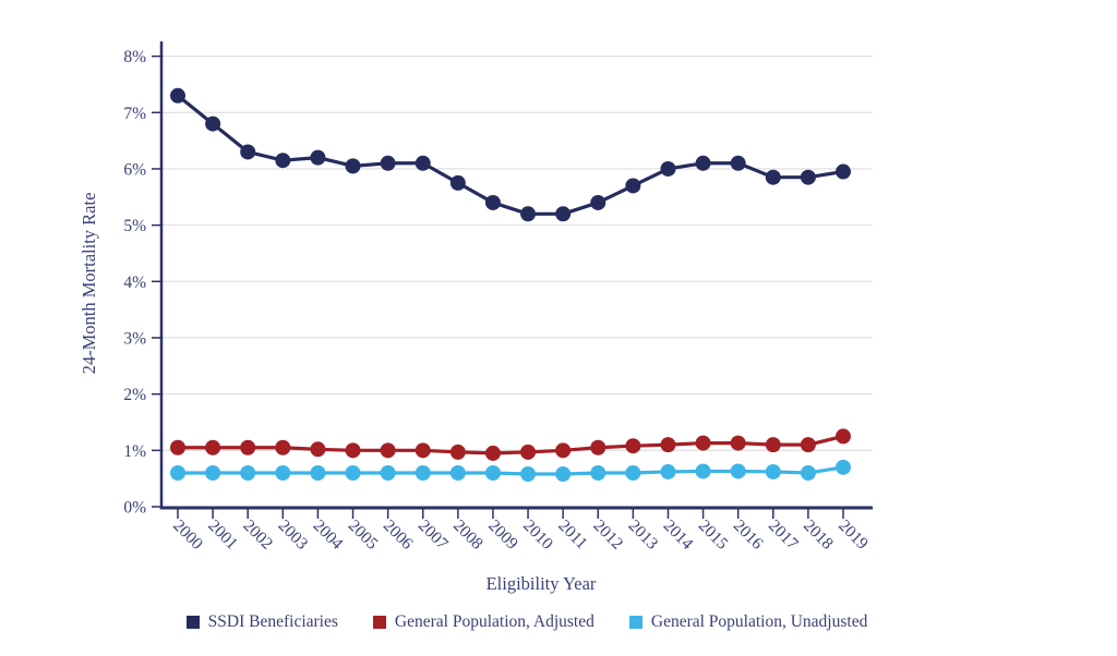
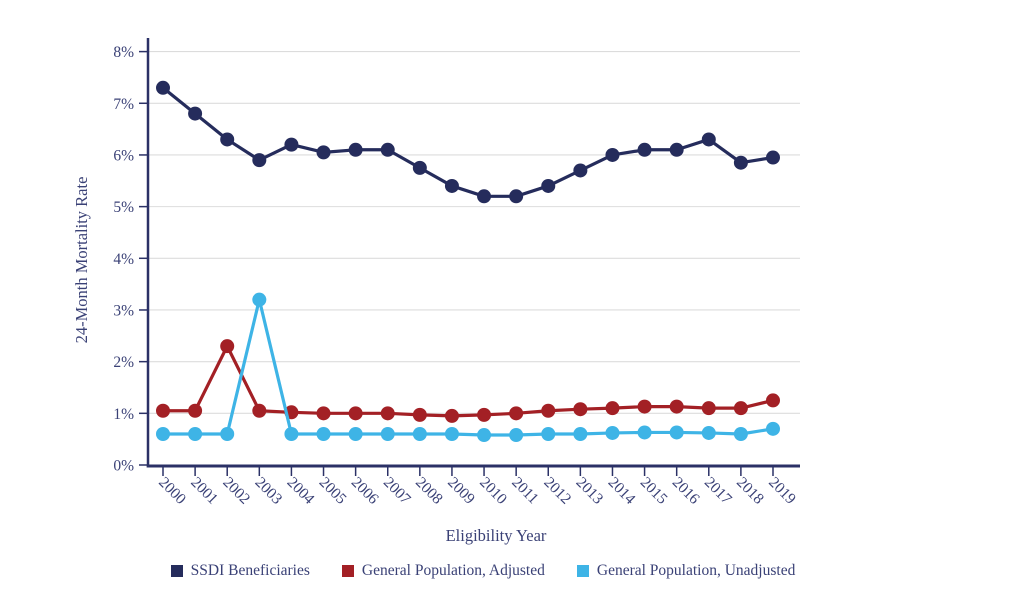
General Population, Adjusted/2002: 1.1% -> 2.3%
SSDI Beneficiaries/2003: 6.2% -> 5.9%
General Population, Unadjusted/2003: 0.6% -> 3.2%
SSDI Beneficiaries/2017: 5.8% -> 6.3%
